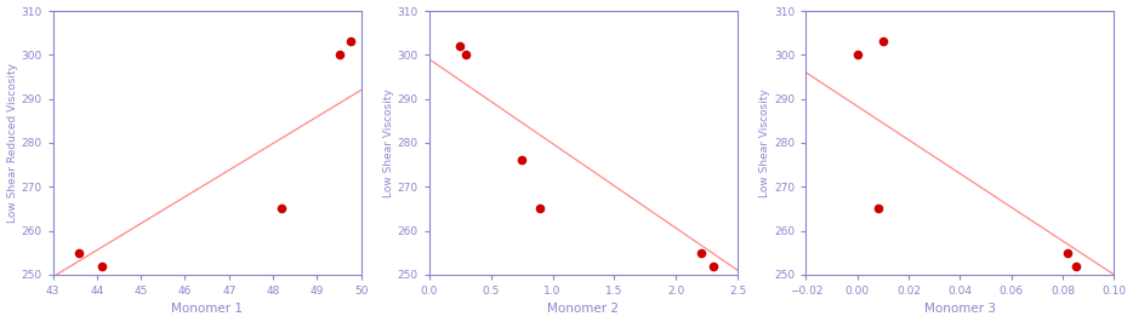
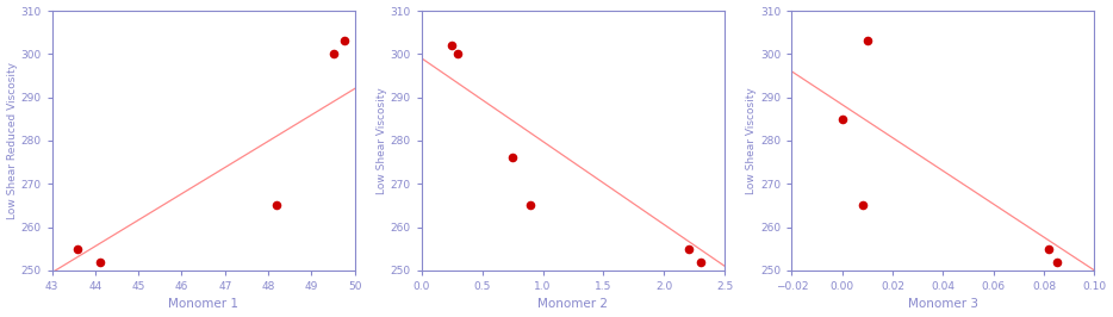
0.00: 300 -> 285
